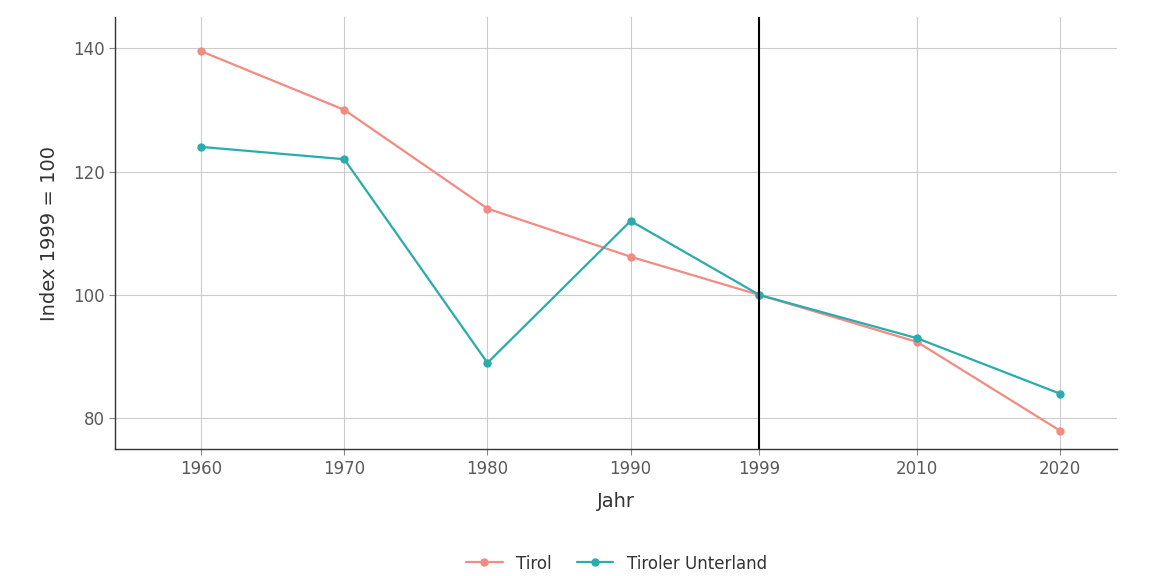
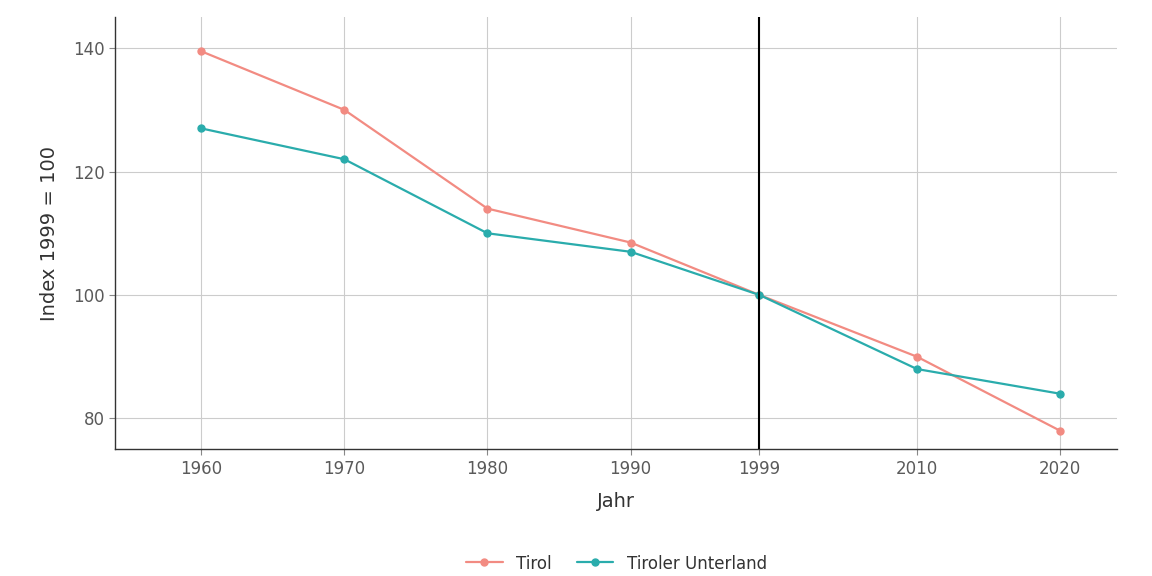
Tiroler Unterland/1960: 124 -> 127
Tiroler Unterland/1980: 89 -> 110
Tirol/1990: 106.2 -> 108.5
Tiroler Unterland/1990: 112 -> 107
Tirol/2010: 92.4 -> 90.0
Tiroler Unterland/2010: 93 -> 88
